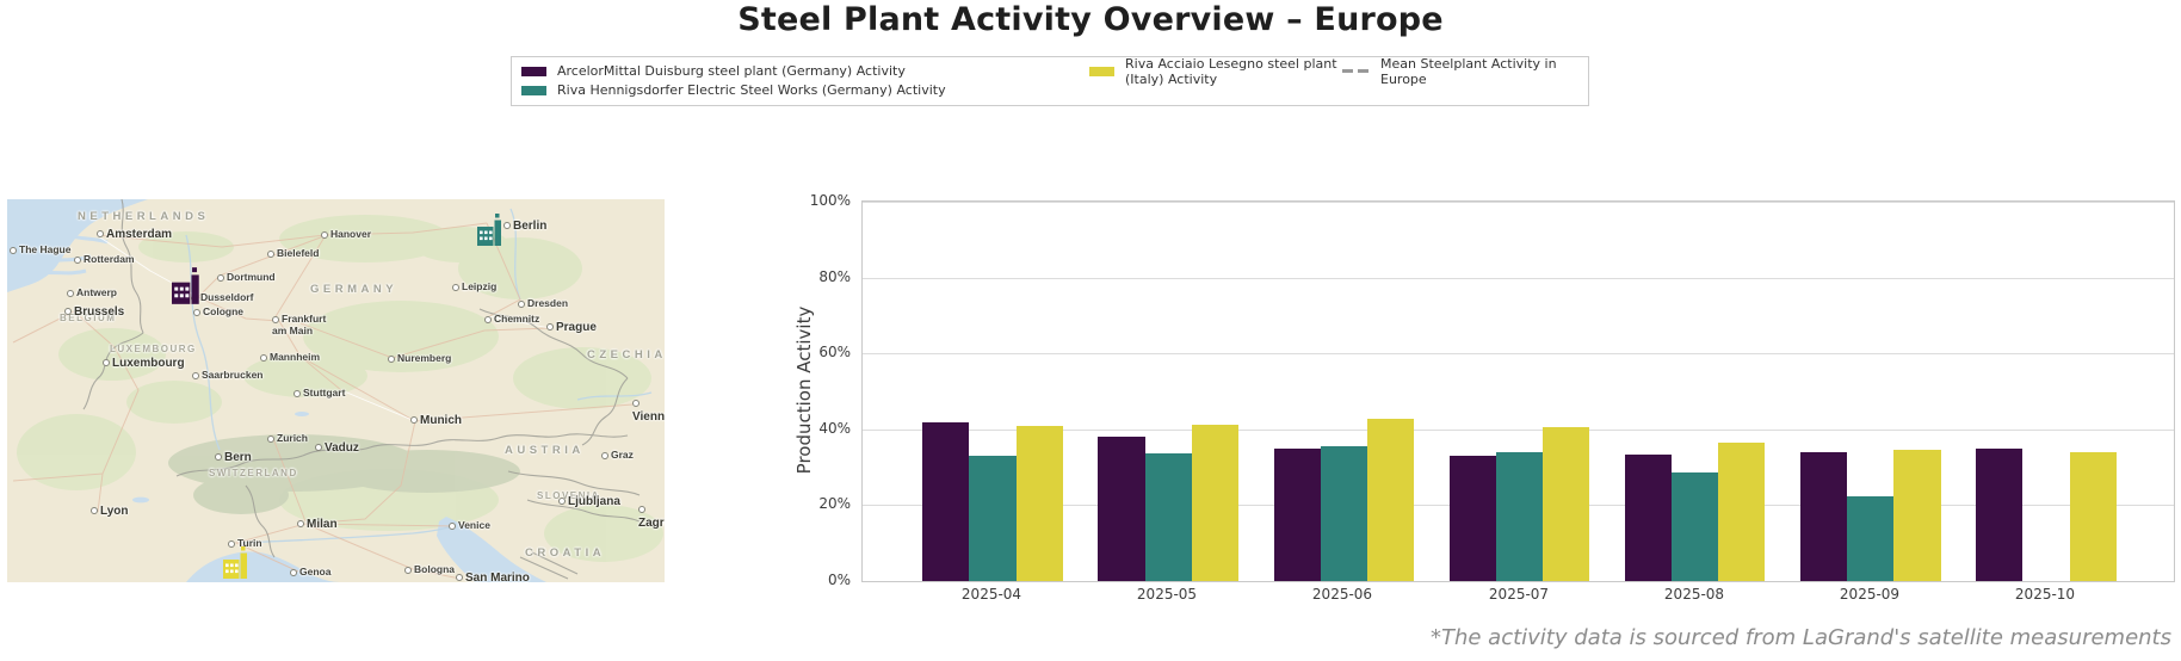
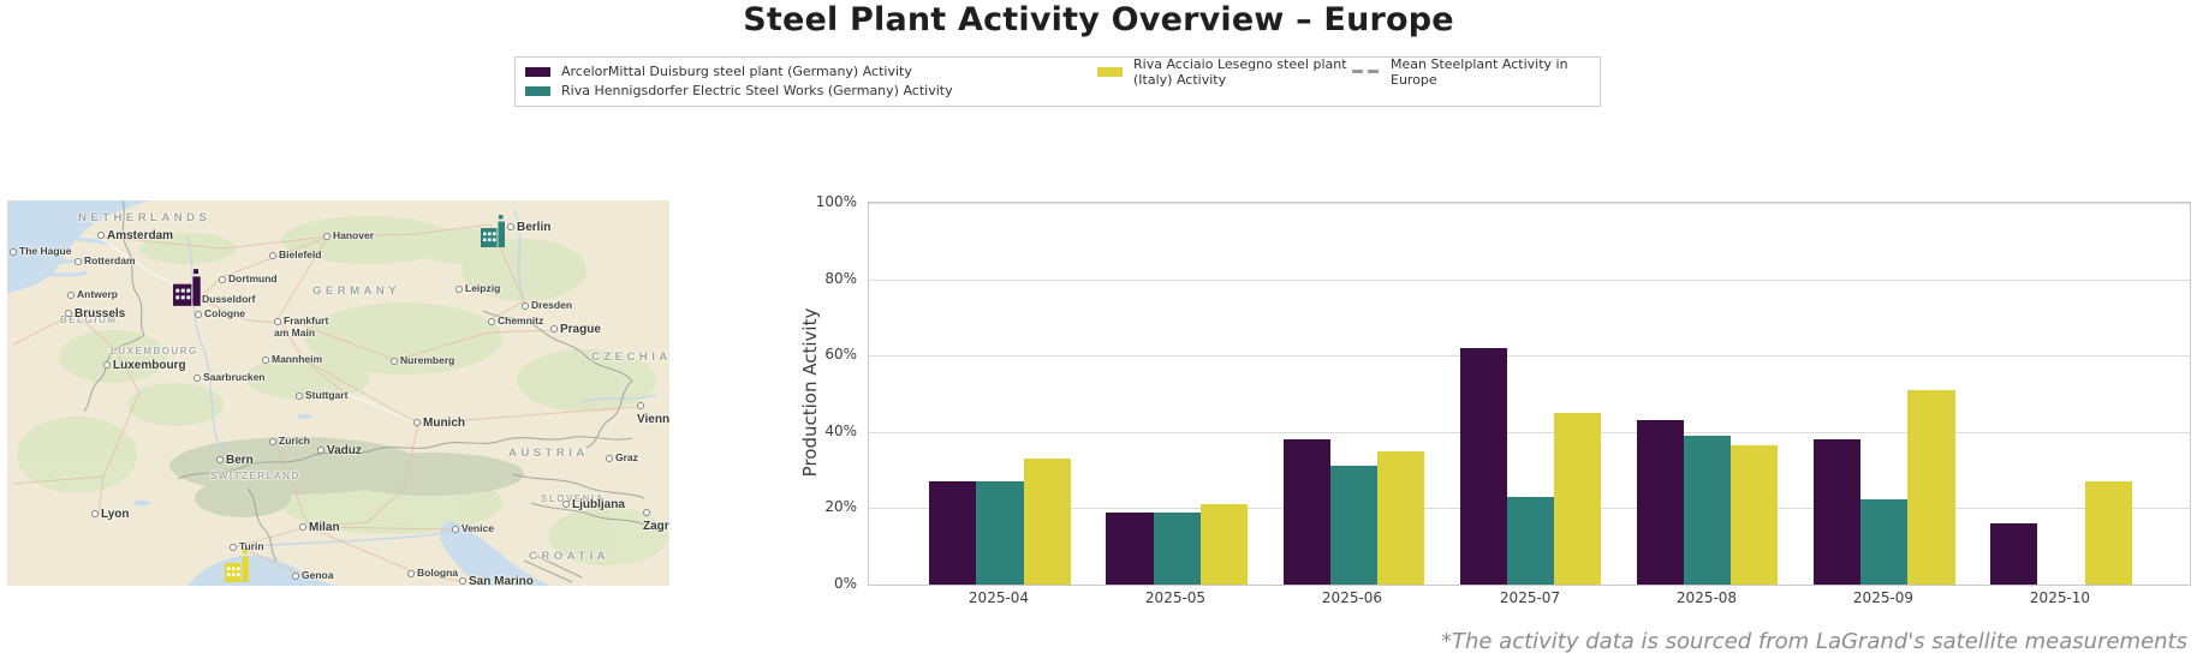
ArcelorMittal Duisburg steel plant (Germany) Activity/2025-04: 42% -> 27%
Riva Hennigsdorfer Electric Steel Works (Germany) Activity/2025-04: 33% -> 27%
Riva Acciaio Lesegno steel plant (Italy) Activity/2025-04: 41% -> 33%
ArcelorMittal Duisburg steel plant (Germany) Activity/2025-05: 38% -> 19%
Riva Hennigsdorfer Electric Steel Works (Germany) Activity/2025-05: 34% -> 19%
Riva Acciaio Lesegno steel plant (Italy) Activity/2025-05: 41% -> 21%
ArcelorMittal Duisburg steel plant (Germany) Activity/2025-06: 35% -> 38%
Riva Hennigsdorfer Electric Steel Works (Germany) Activity/2025-06: 36% -> 31%
Riva Acciaio Lesegno steel plant (Italy) Activity/2025-06: 43% -> 35%
ArcelorMittal Duisburg steel plant (Germany) Activity/2025-07: 33% -> 62%
Riva Hennigsdorfer Electric Steel Works (Germany) Activity/2025-07: 34% -> 23%
Riva Acciaio Lesegno steel plant (Italy) Activity/2025-07: 41% -> 45%
ArcelorMittal Duisburg steel plant (Germany) Activity/2025-08: 33% -> 43%
Riva Hennigsdorfer Electric Steel Works (Germany) Activity/2025-08: 29% -> 39%
ArcelorMittal Duisburg steel plant (Germany) Activity/2025-09: 34% -> 38%
Riva Acciaio Lesegno steel plant (Italy) Activity/2025-09: 35% -> 51%
ArcelorMittal Duisburg steel plant (Germany) Activity/2025-10: 35% -> 16%
Riva Acciaio Lesegno steel plant (Italy) Activity/2025-10: 34% -> 27%
